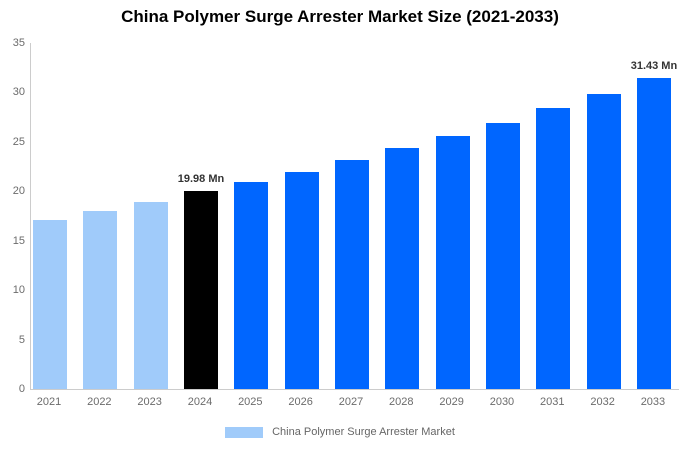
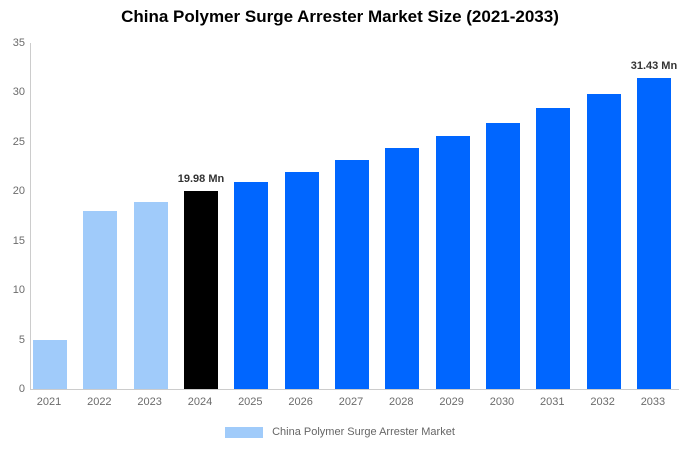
2021: 17 -> 5
